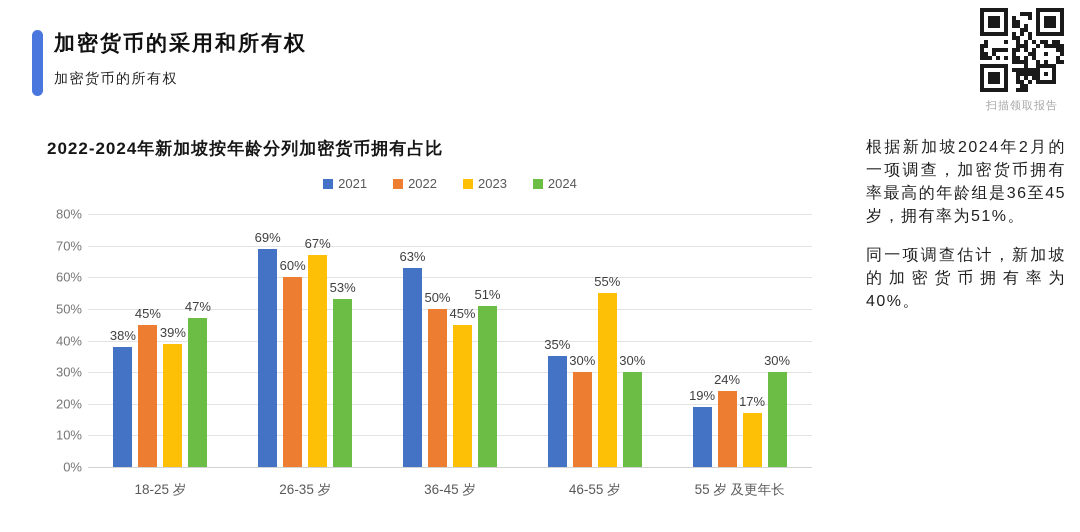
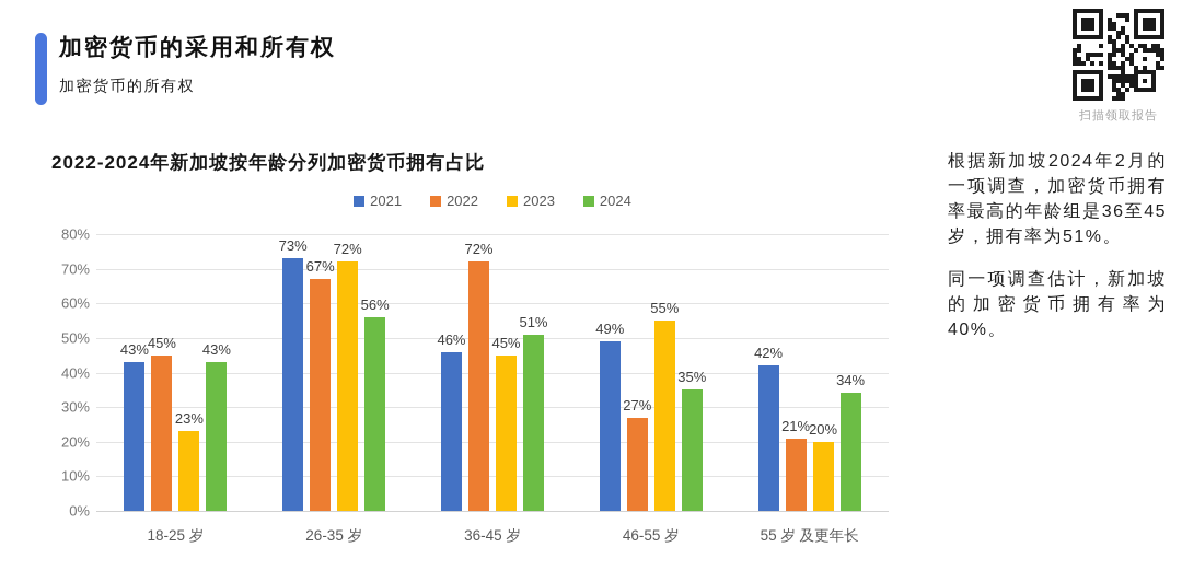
2021/18-25 岁: 38% -> 43%
2023/18-25 岁: 39% -> 23%
2024/18-25 岁: 47% -> 43%
2021/26-35 岁: 69% -> 73%
2022/26-35 岁: 60% -> 67%
2023/26-35 岁: 67% -> 72%
2024/26-35 岁: 53% -> 56%
2021/36-45 岁: 63% -> 46%
2022/36-45 岁: 50% -> 72%
2021/46-55 岁: 35% -> 49%
2022/46-55 岁: 30% -> 27%
2024/46-55 岁: 30% -> 35%
2021/55 岁 及更年长: 19% -> 42%
2022/55 岁 及更年长: 24% -> 21%
2023/55 岁 及更年长: 17% -> 20%
2024/55 岁 及更年长: 30% -> 34%
